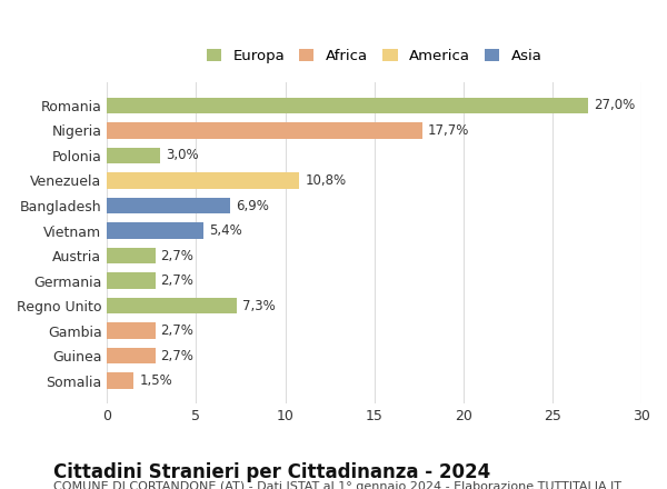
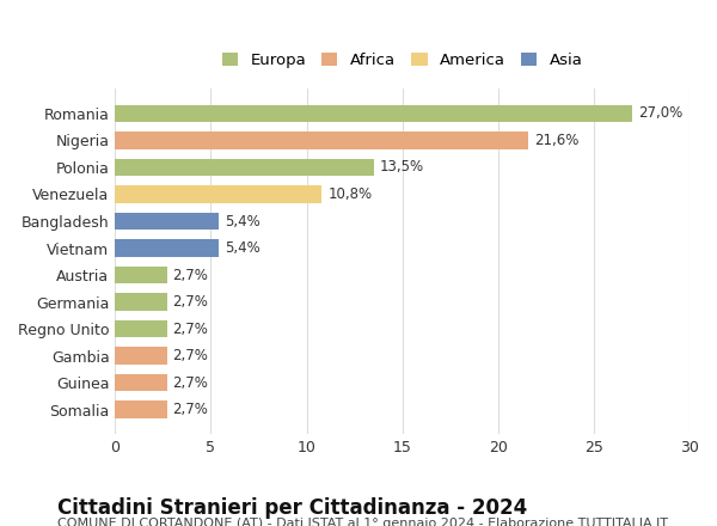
Nigeria: 17,7% -> 21,6%
Polonia: 3,0% -> 13,5%
Bangladesh: 6,9% -> 5,4%
Regno Unito: 7,3% -> 2,7%
Somalia: 1,5% -> 2,7%
